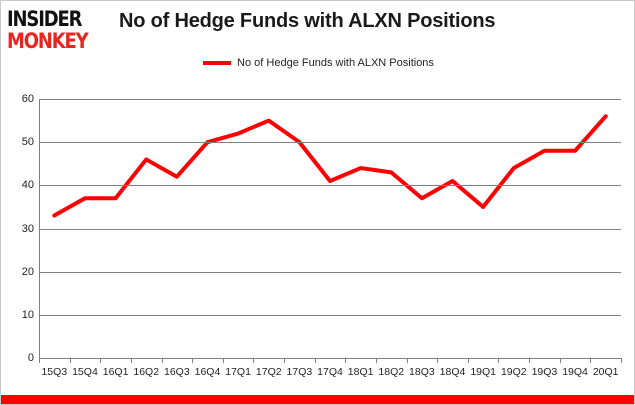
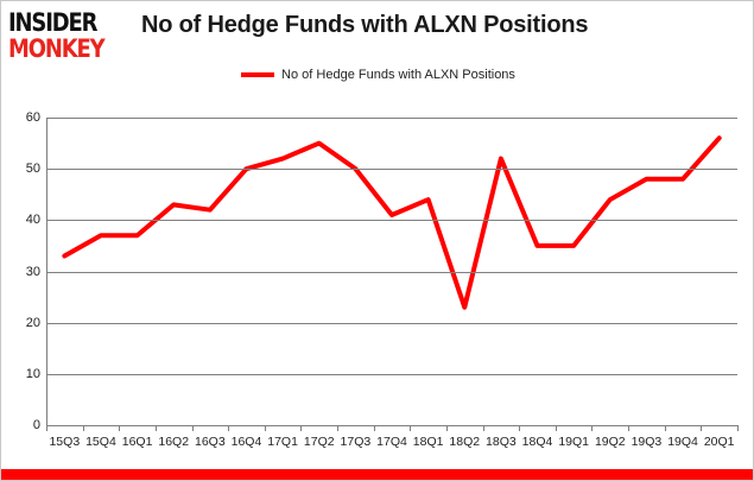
16Q2: 46 -> 43
18Q2: 43 -> 23
18Q3: 37 -> 52
18Q4: 41 -> 35
